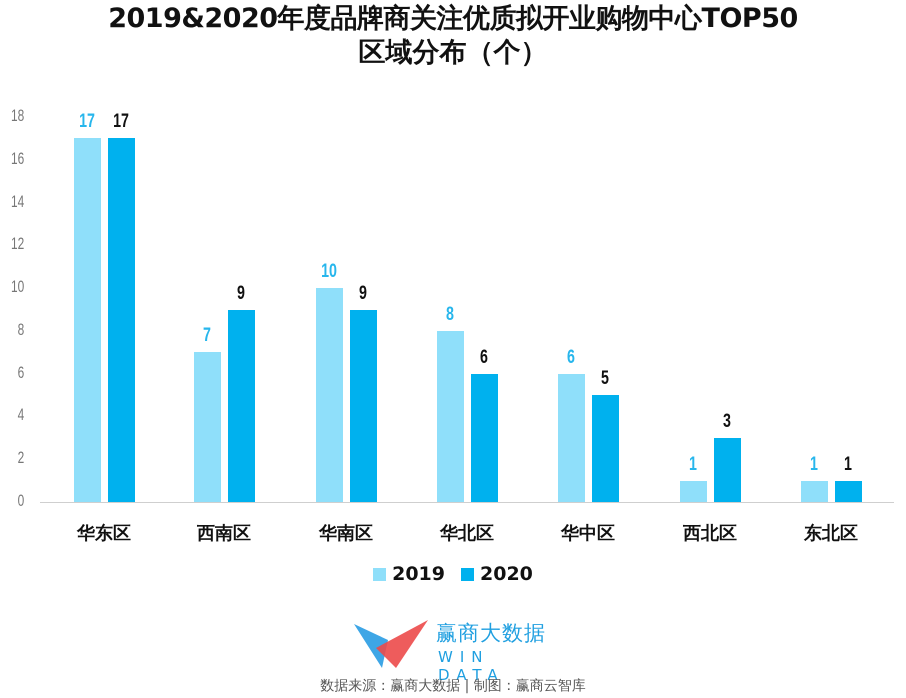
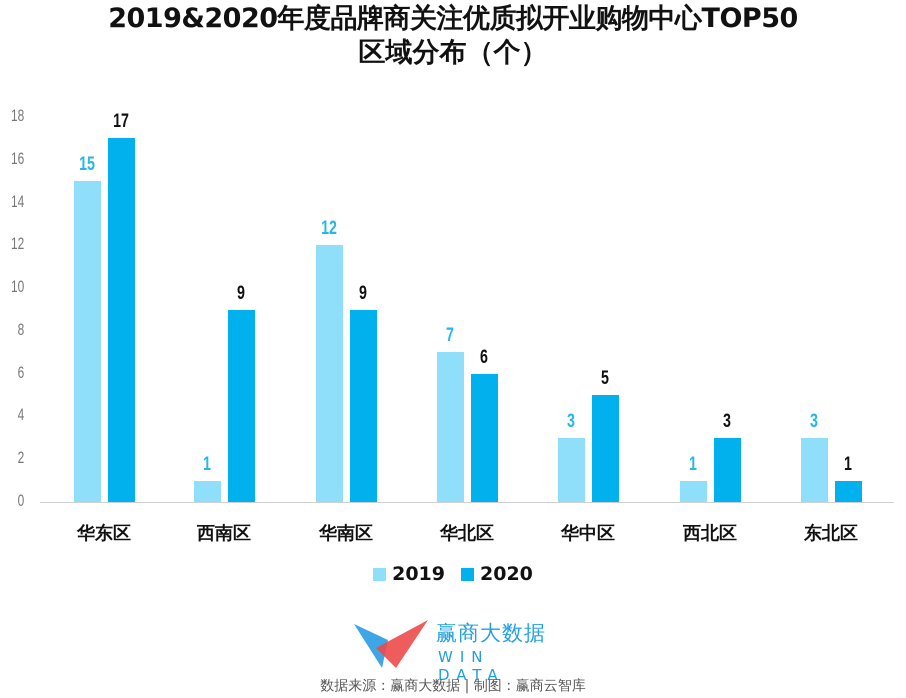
2019/华东区: 17 -> 15
2019/西南区: 7 -> 1
2019/华南区: 10 -> 12
2019/华北区: 8 -> 7
2019/华中区: 6 -> 3
2019/东北区: 1 -> 3
